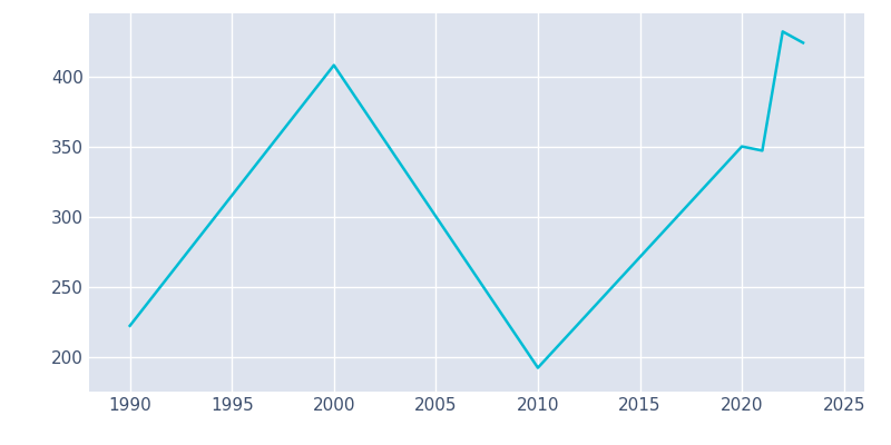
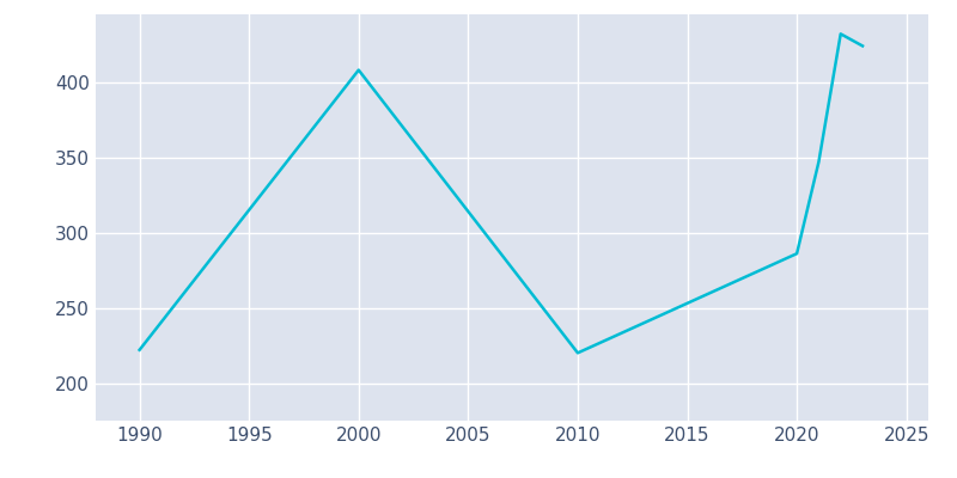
2010: 192 -> 220
2020: 350 -> 286
